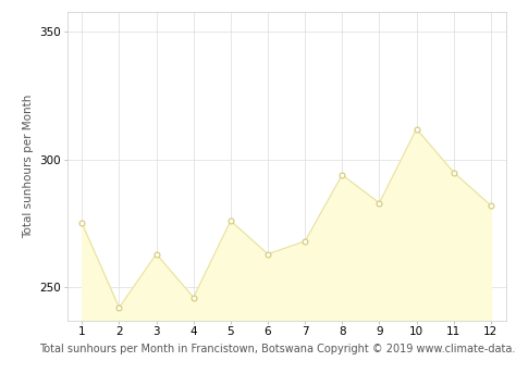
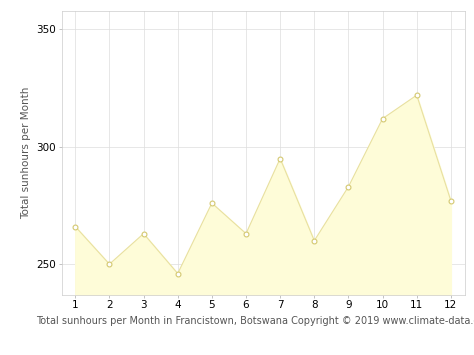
1: 275 -> 266
2: 242 -> 250
7: 268 -> 295
8: 294 -> 260
11: 295 -> 322
12: 282 -> 277
